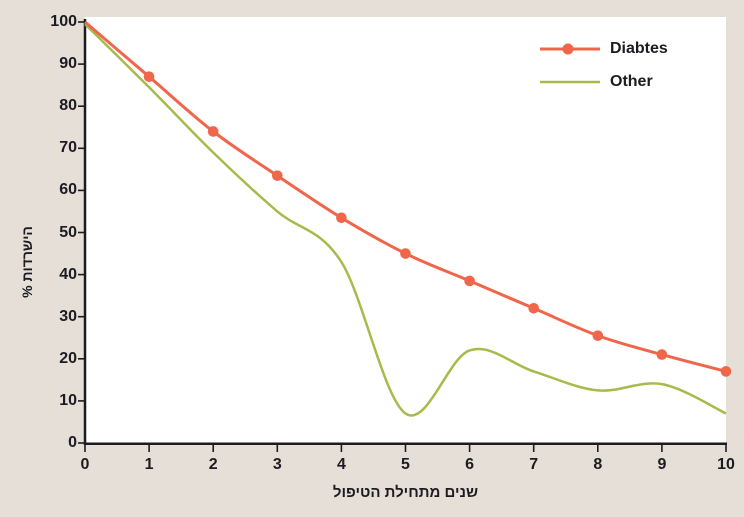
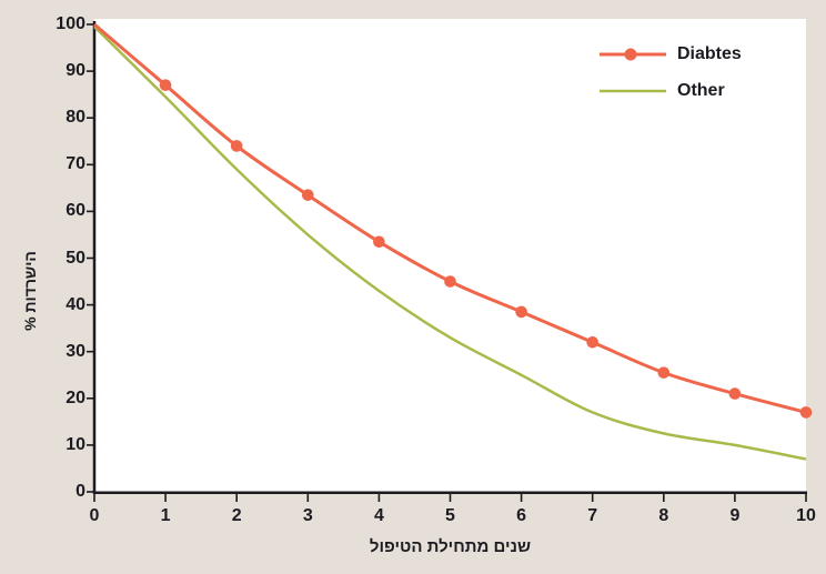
Other/5: 7 -> 33
Other/6: 22 -> 25
Other/9: 14 -> 10
